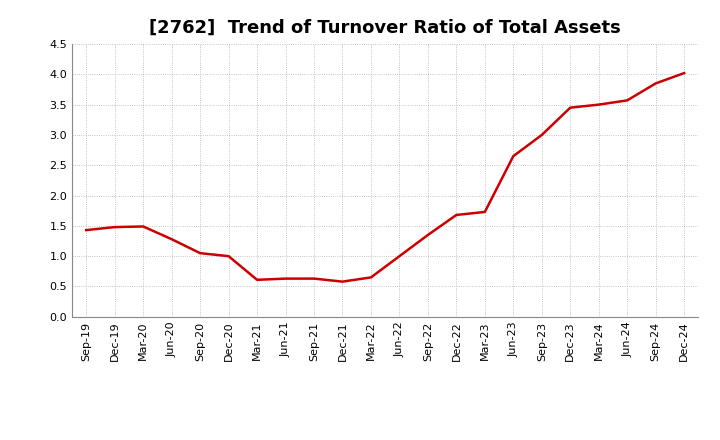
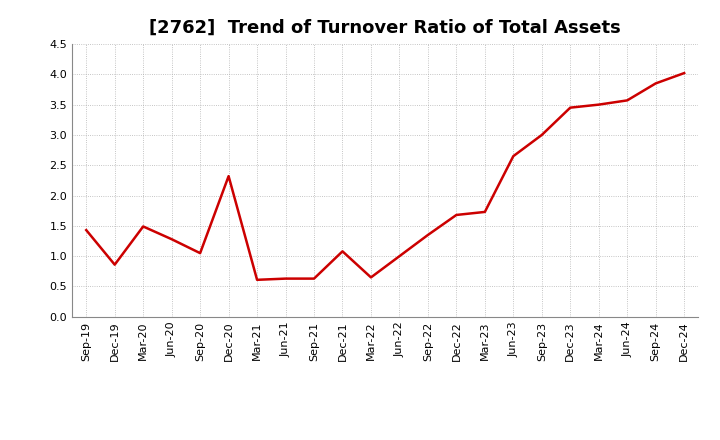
Dec-19: 1.48 -> 0.86
Dec-20: 1.00 -> 2.32
Dec-21: 0.58 -> 1.08
